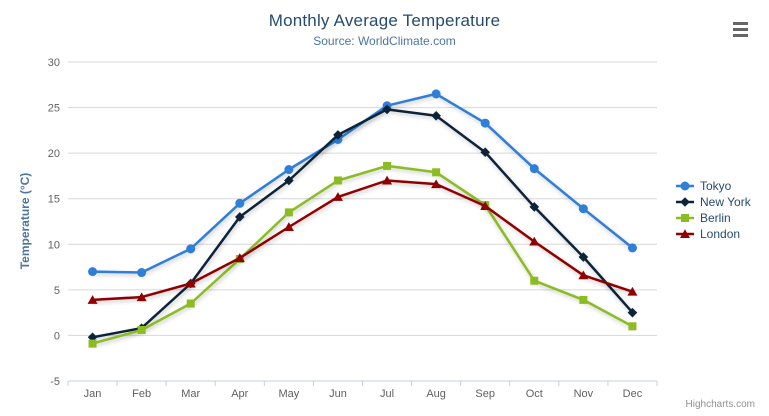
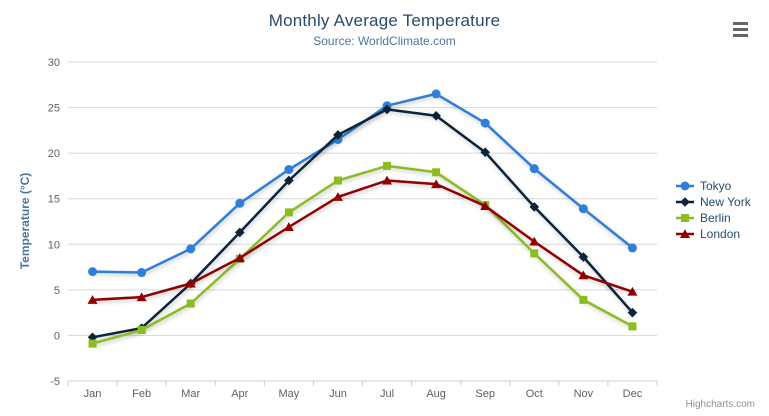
New York/Apr: 13 -> 11
Berlin/Oct: 6 -> 9
